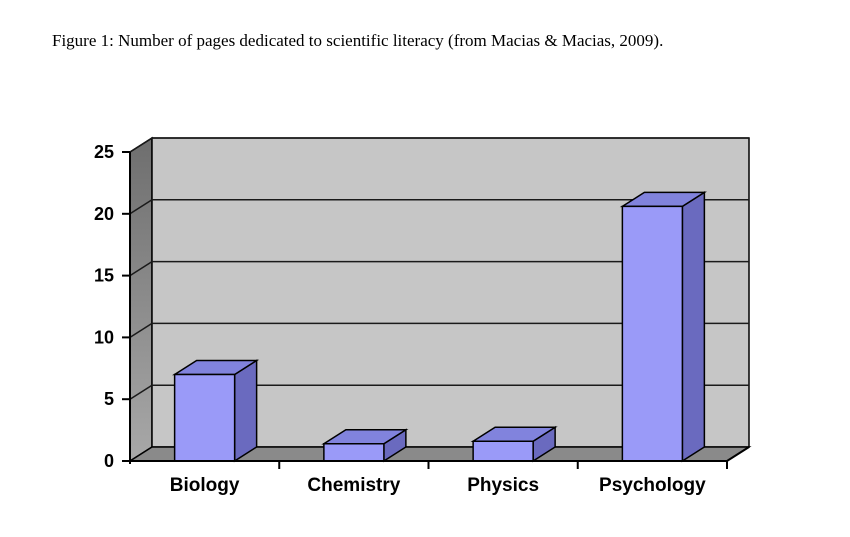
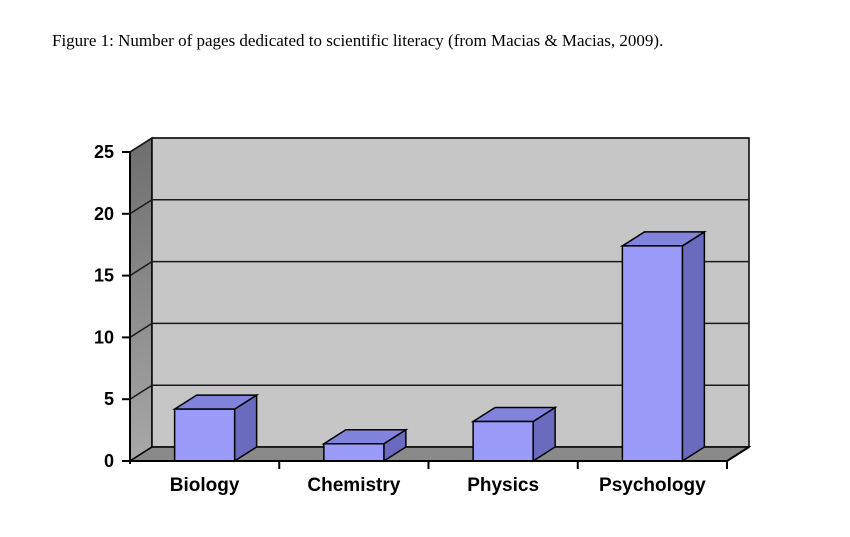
Biology: 7.0 -> 4.2
Physics: 1.6 -> 3.2
Psychology: 20.6 -> 17.4
